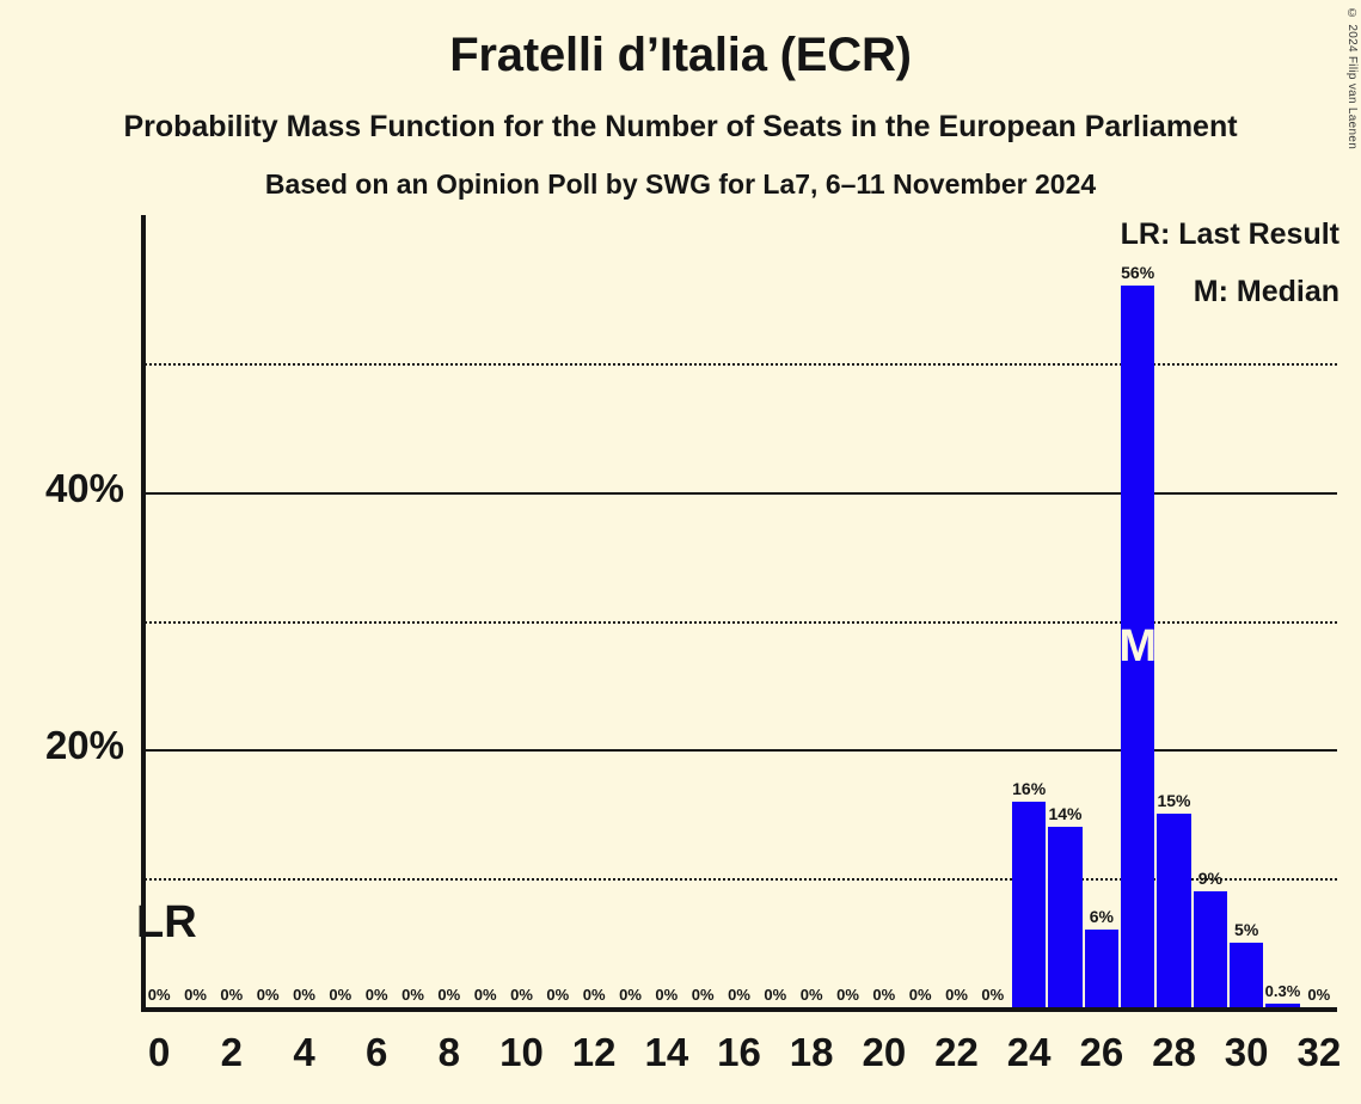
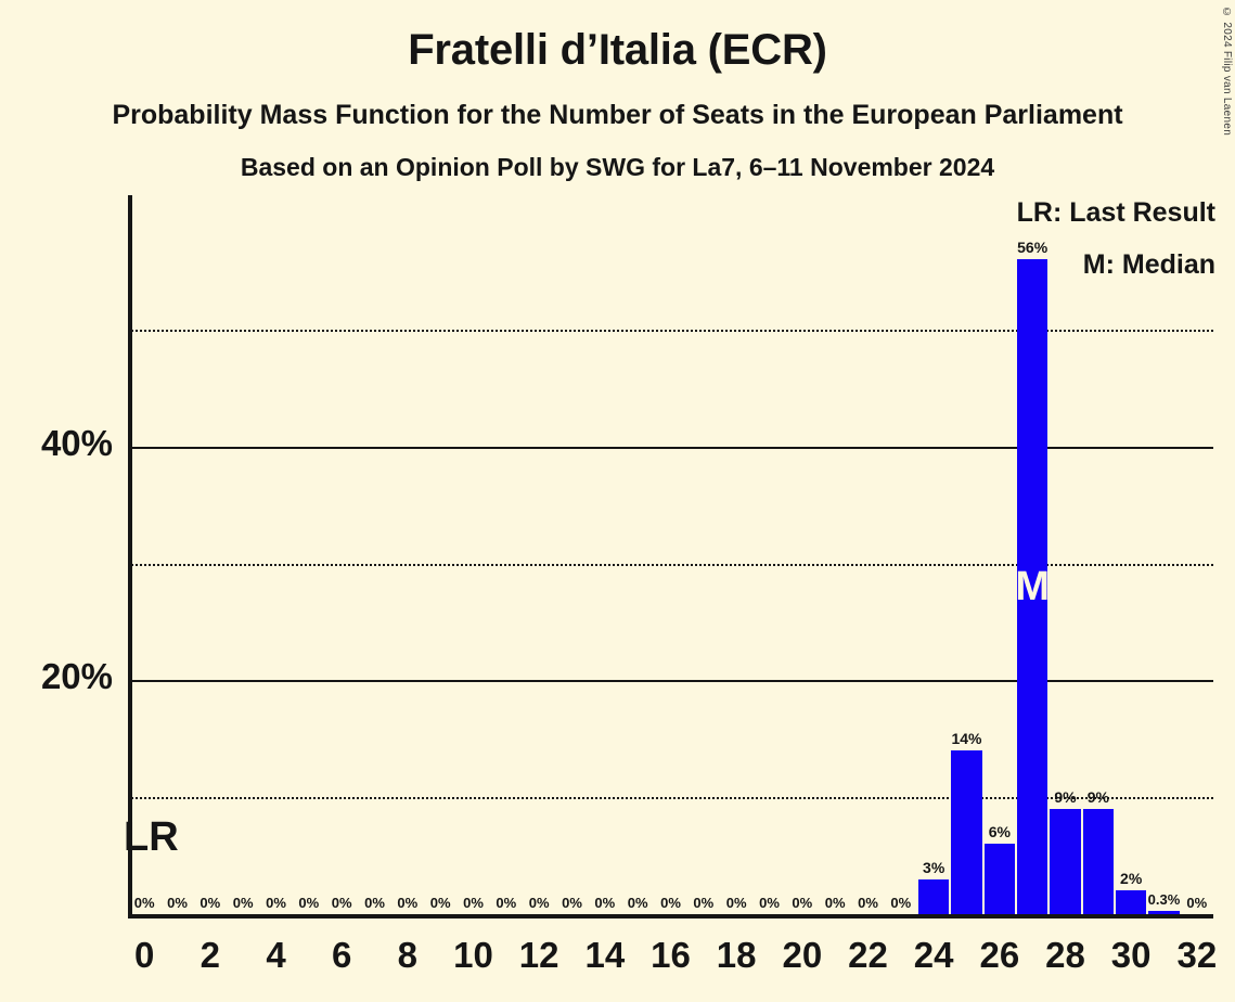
24: 16% -> 3%
28: 15% -> 9%
30: 5% -> 2%
